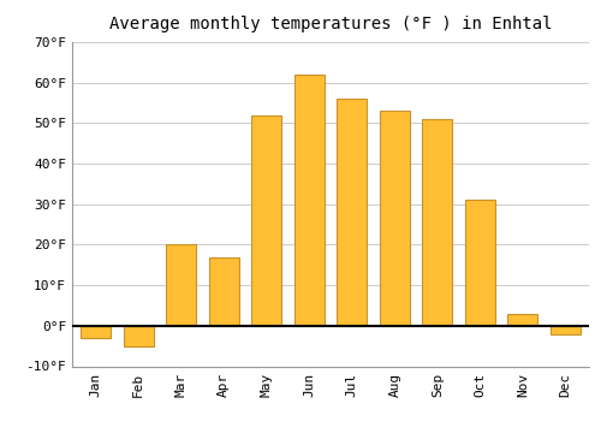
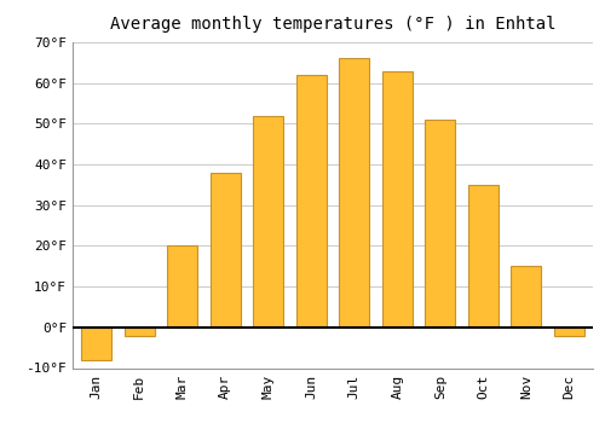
Jan: -3°F -> -8°F
Feb: -5°F -> -2°F
Apr: 17°F -> 38°F
Jul: 56°F -> 66°F
Aug: 53°F -> 63°F
Oct: 31°F -> 35°F
Nov: 3°F -> 15°F
